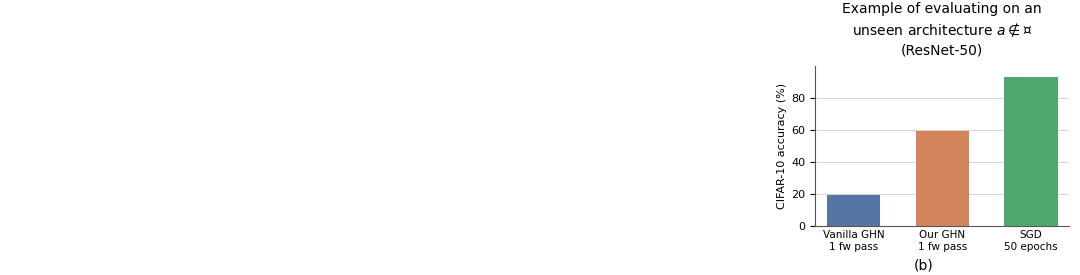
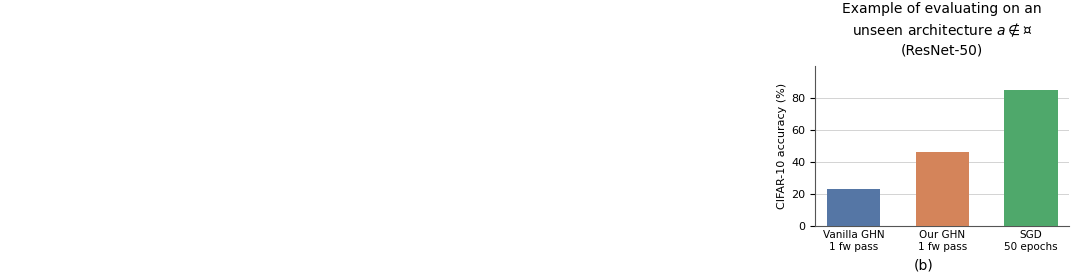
Vanilla GHN 1 fw pass: 19 -> 23
Our GHN 1 fw pass: 59 -> 46
SGD 50 epochs: 93 -> 85
